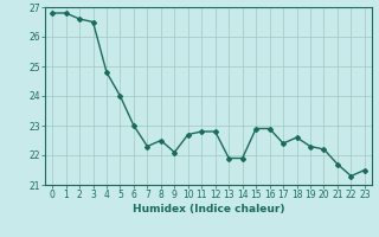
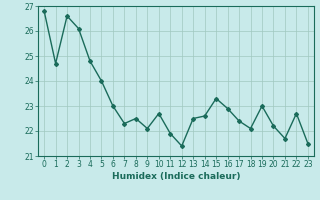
1: 26.8 -> 24.7
3: 26.5 -> 26.1
11: 22.8 -> 21.9
12: 22.8 -> 21.4
13: 21.9 -> 22.5
14: 21.9 -> 22.6
15: 22.9 -> 23.3
18: 22.6 -> 22.1
19: 22.3 -> 23.0
22: 21.3 -> 22.7
